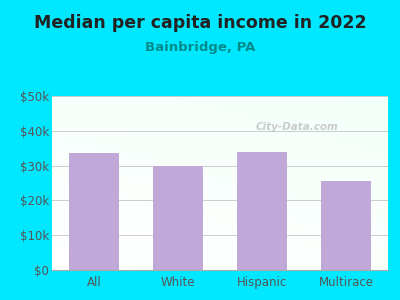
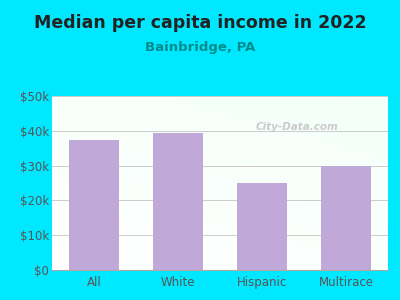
All: $33.5k -> $37.5k
White: $30.0k -> $39.5k
Hispanic: $34.0k -> $25.0k
Multirace: $25.5k -> $30.0k
